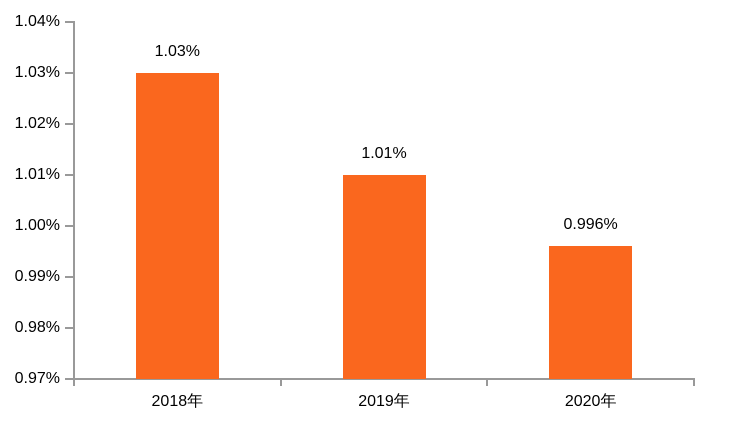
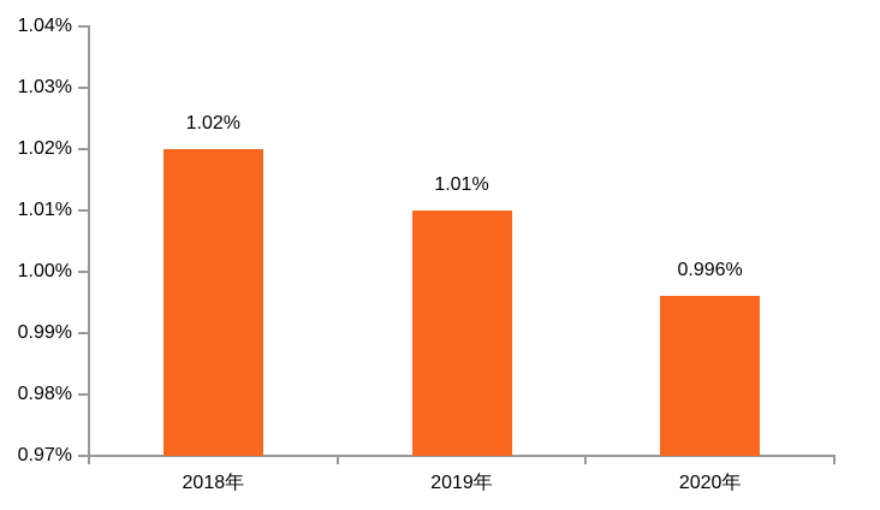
2018年: 1.03% -> 1.02%
